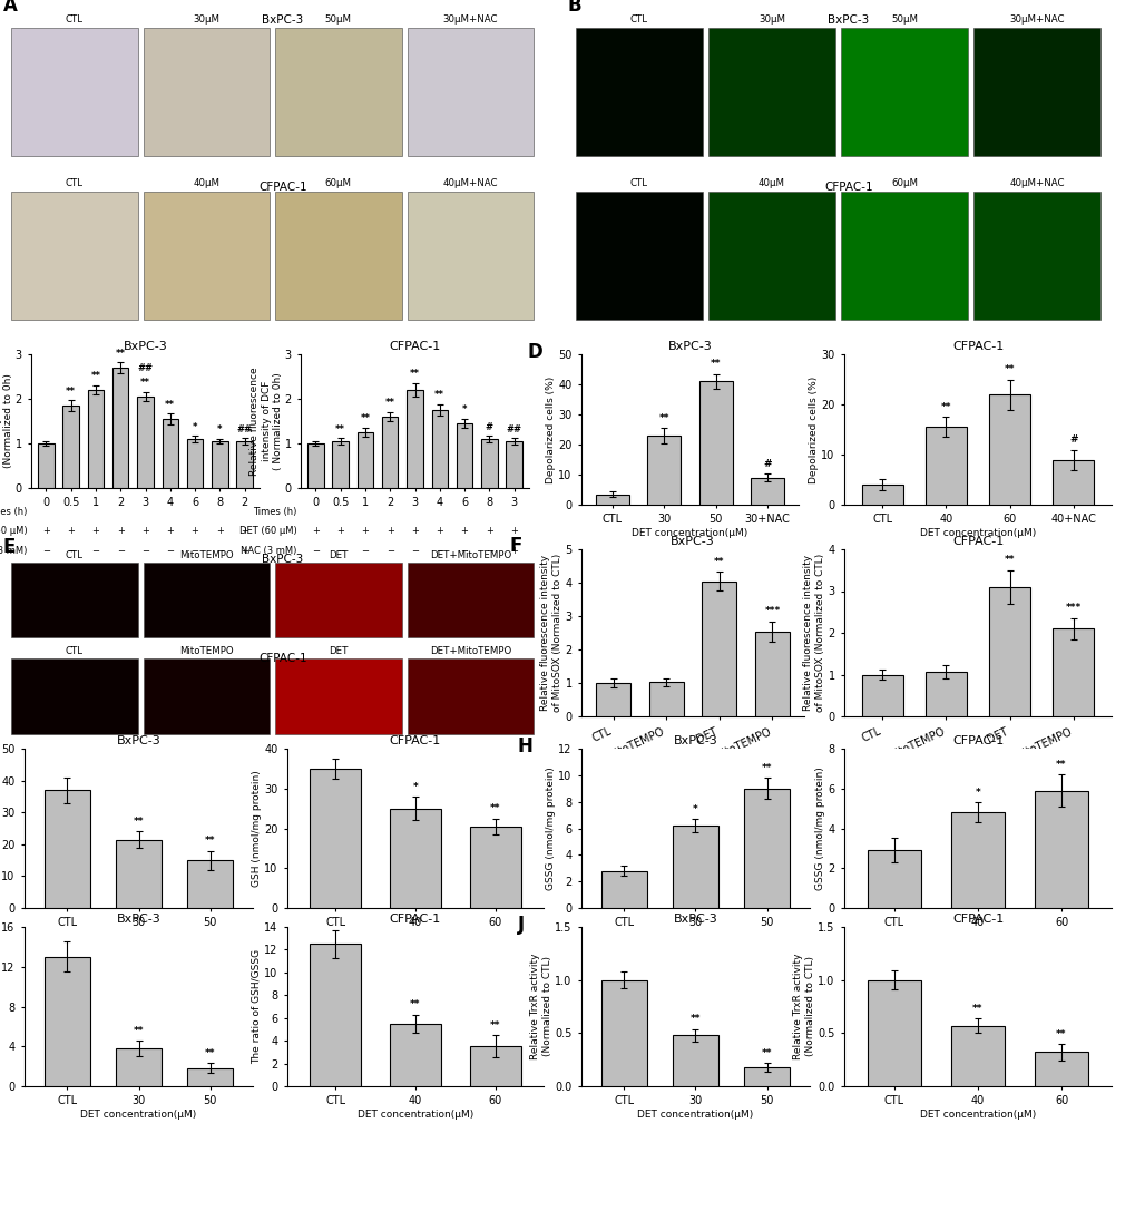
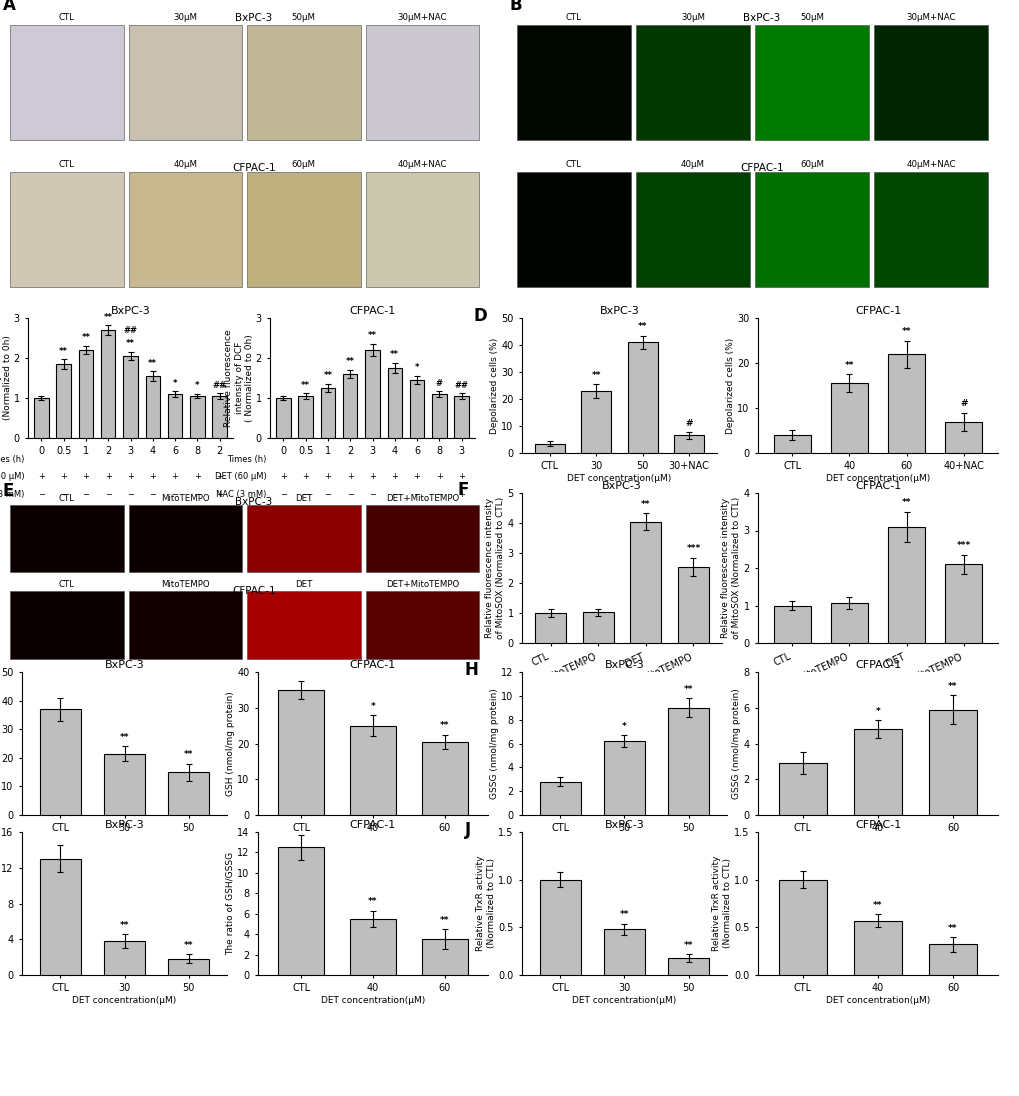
30+NAC: 9.0 -> 6.5
40+NAC: 9.0 -> 7.0
